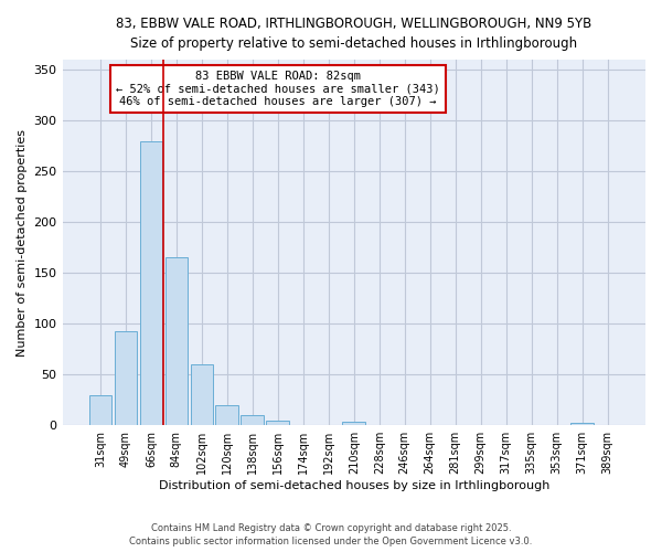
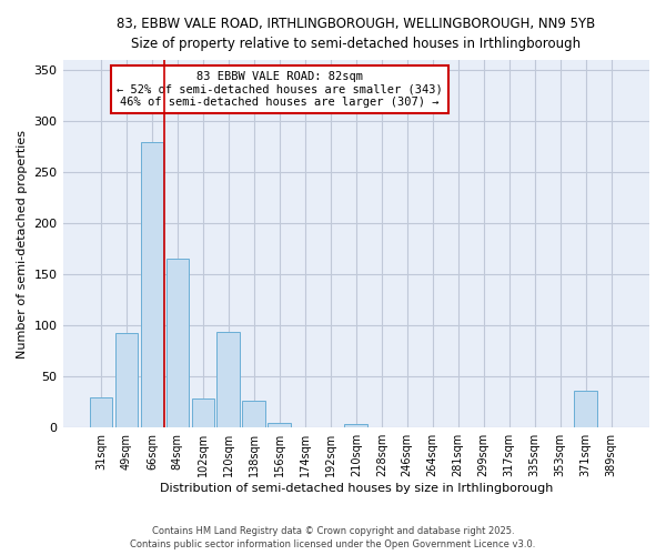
102sqm: 60 -> 28
120sqm: 20 -> 94
138sqm: 10 -> 26
371sqm: 2 -> 36
